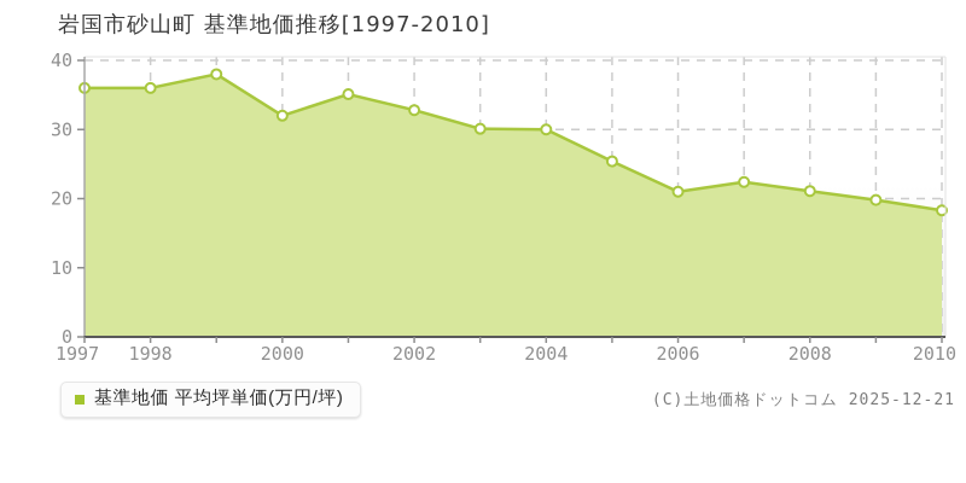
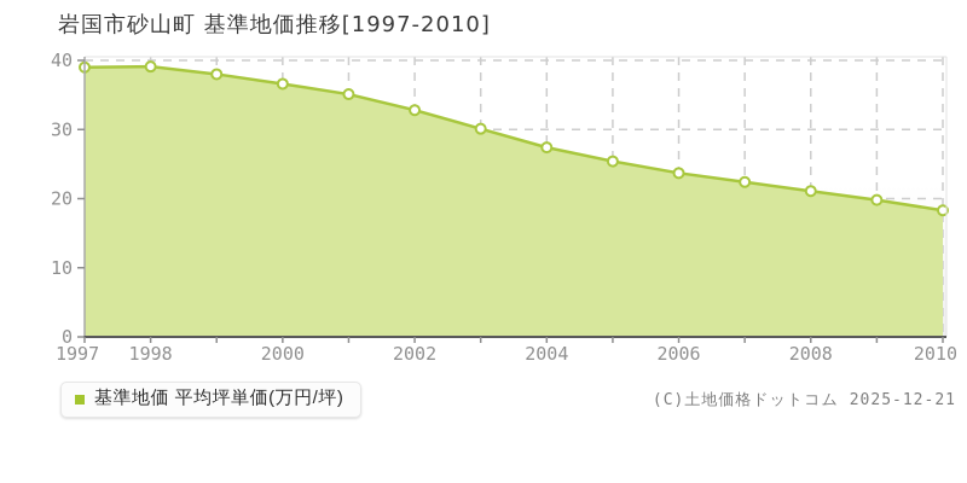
1997: 36 -> 39
1998: 36 -> 39
2000: 32 -> 37
2004: 30 -> 27
2006: 21 -> 24
